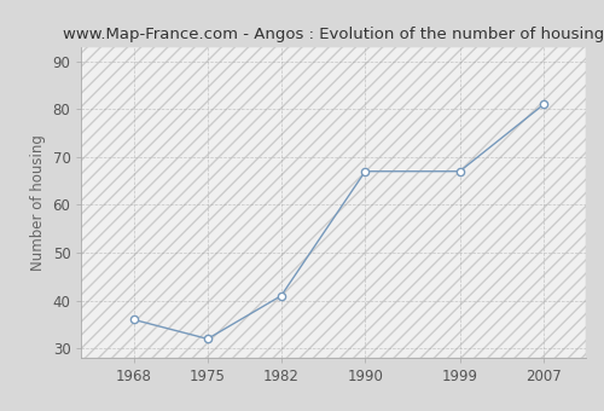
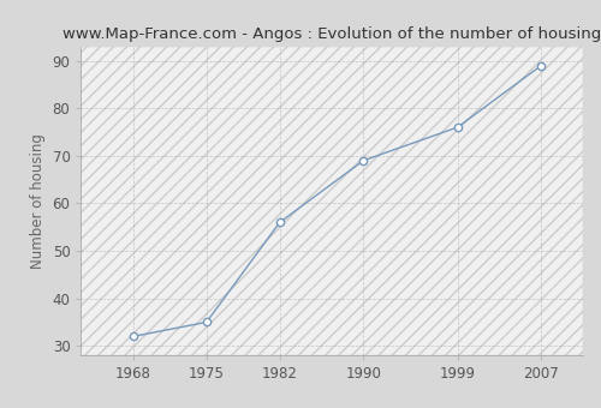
1968: 36 -> 32
1975: 32 -> 35
1982: 41 -> 56
1990: 67 -> 69
1999: 67 -> 76
2007: 81 -> 89
